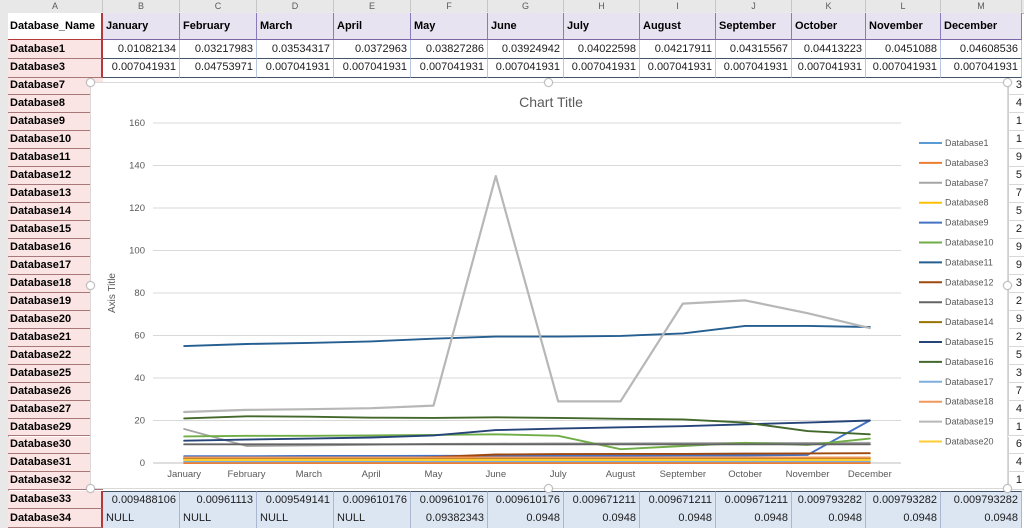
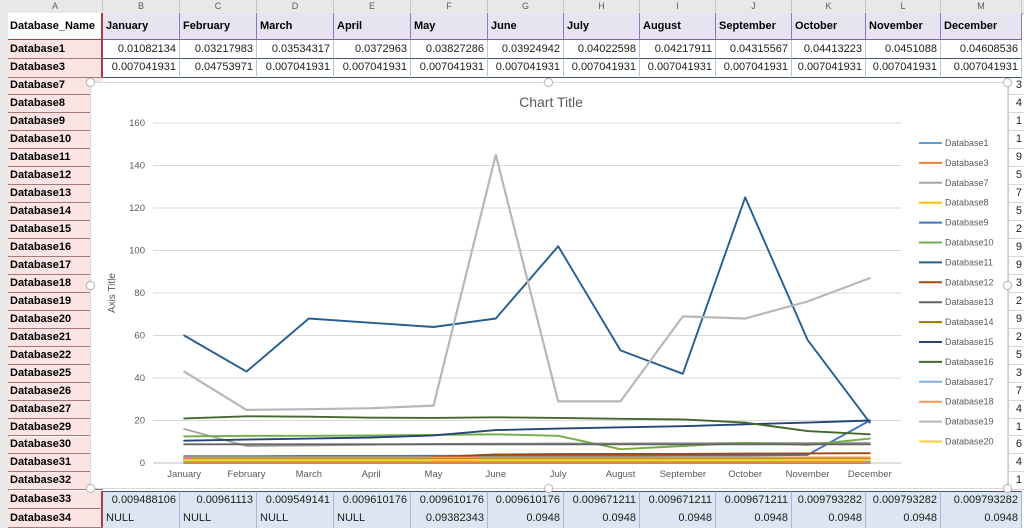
Database11/January: 55 -> 60
Database19/January: 24 -> 43
Database11/February: 56 -> 43
Database11/March: 56 -> 68
Database11/April: 57 -> 66
Database11/May: 58 -> 64
Database11/June: 60 -> 68
Database19/June: 135 -> 145
Database11/July: 60 -> 102
Database11/August: 60 -> 53
Database11/September: 61 -> 42
Database19/September: 75 -> 69
Database11/October: 64 -> 125
Database19/October: 76 -> 68
Database11/November: 64 -> 58
Database19/November: 70 -> 76
Database11/December: 64 -> 19
Database19/December: 64 -> 87
